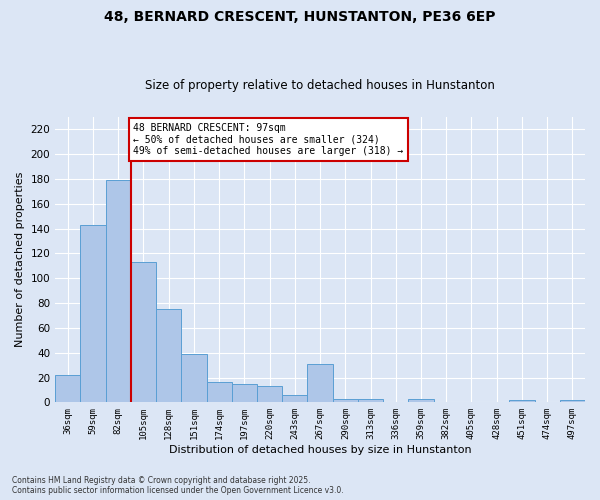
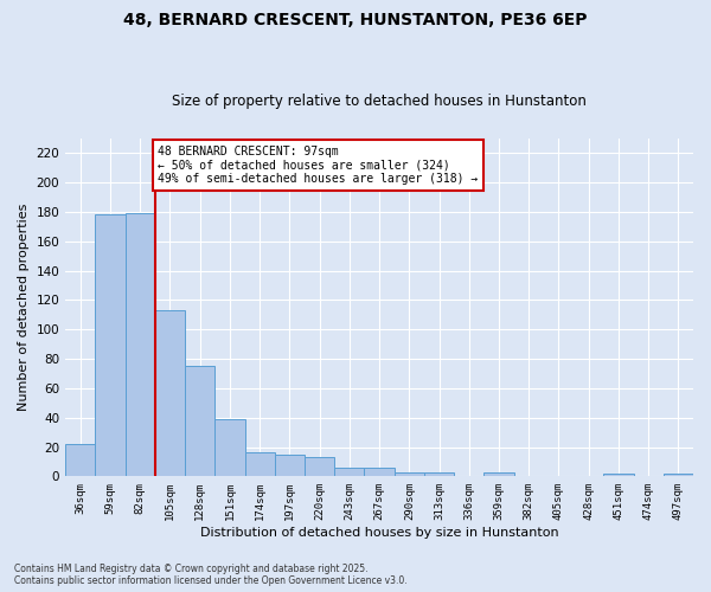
59sqm: 143 -> 178
267sqm: 31 -> 6
